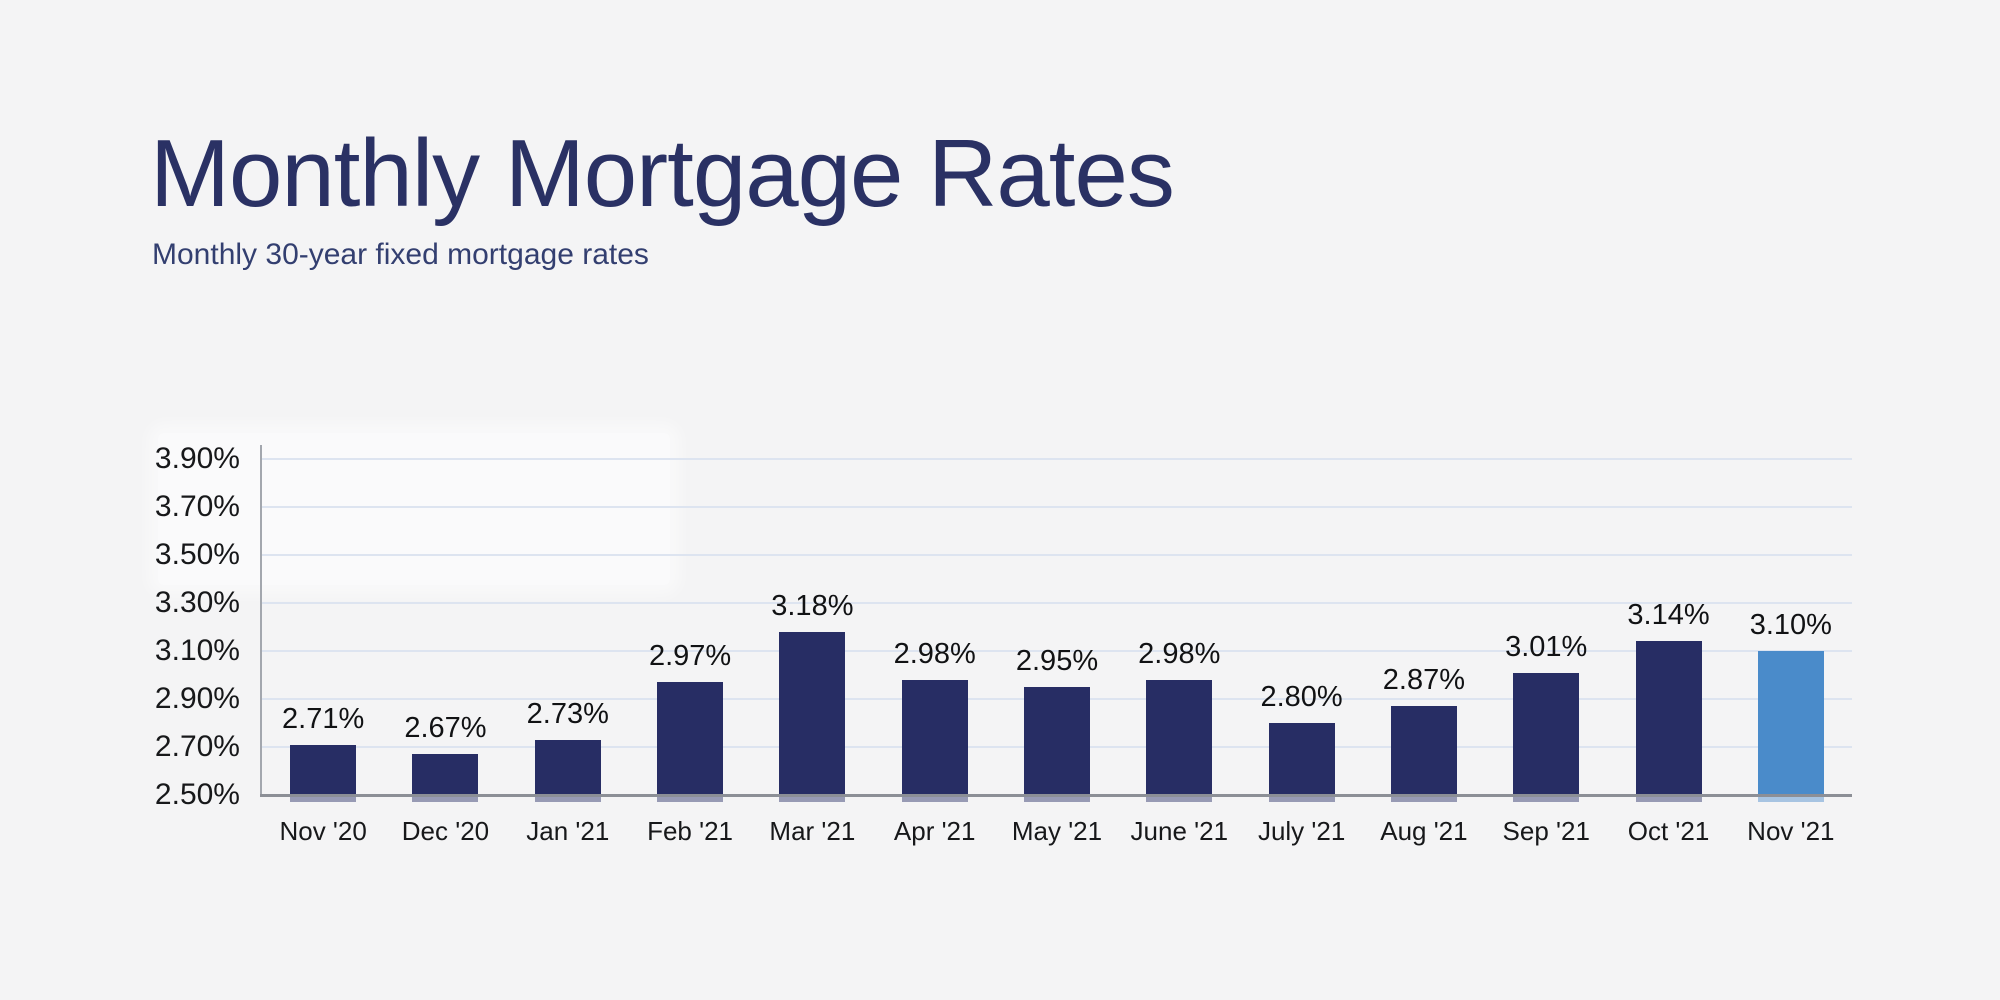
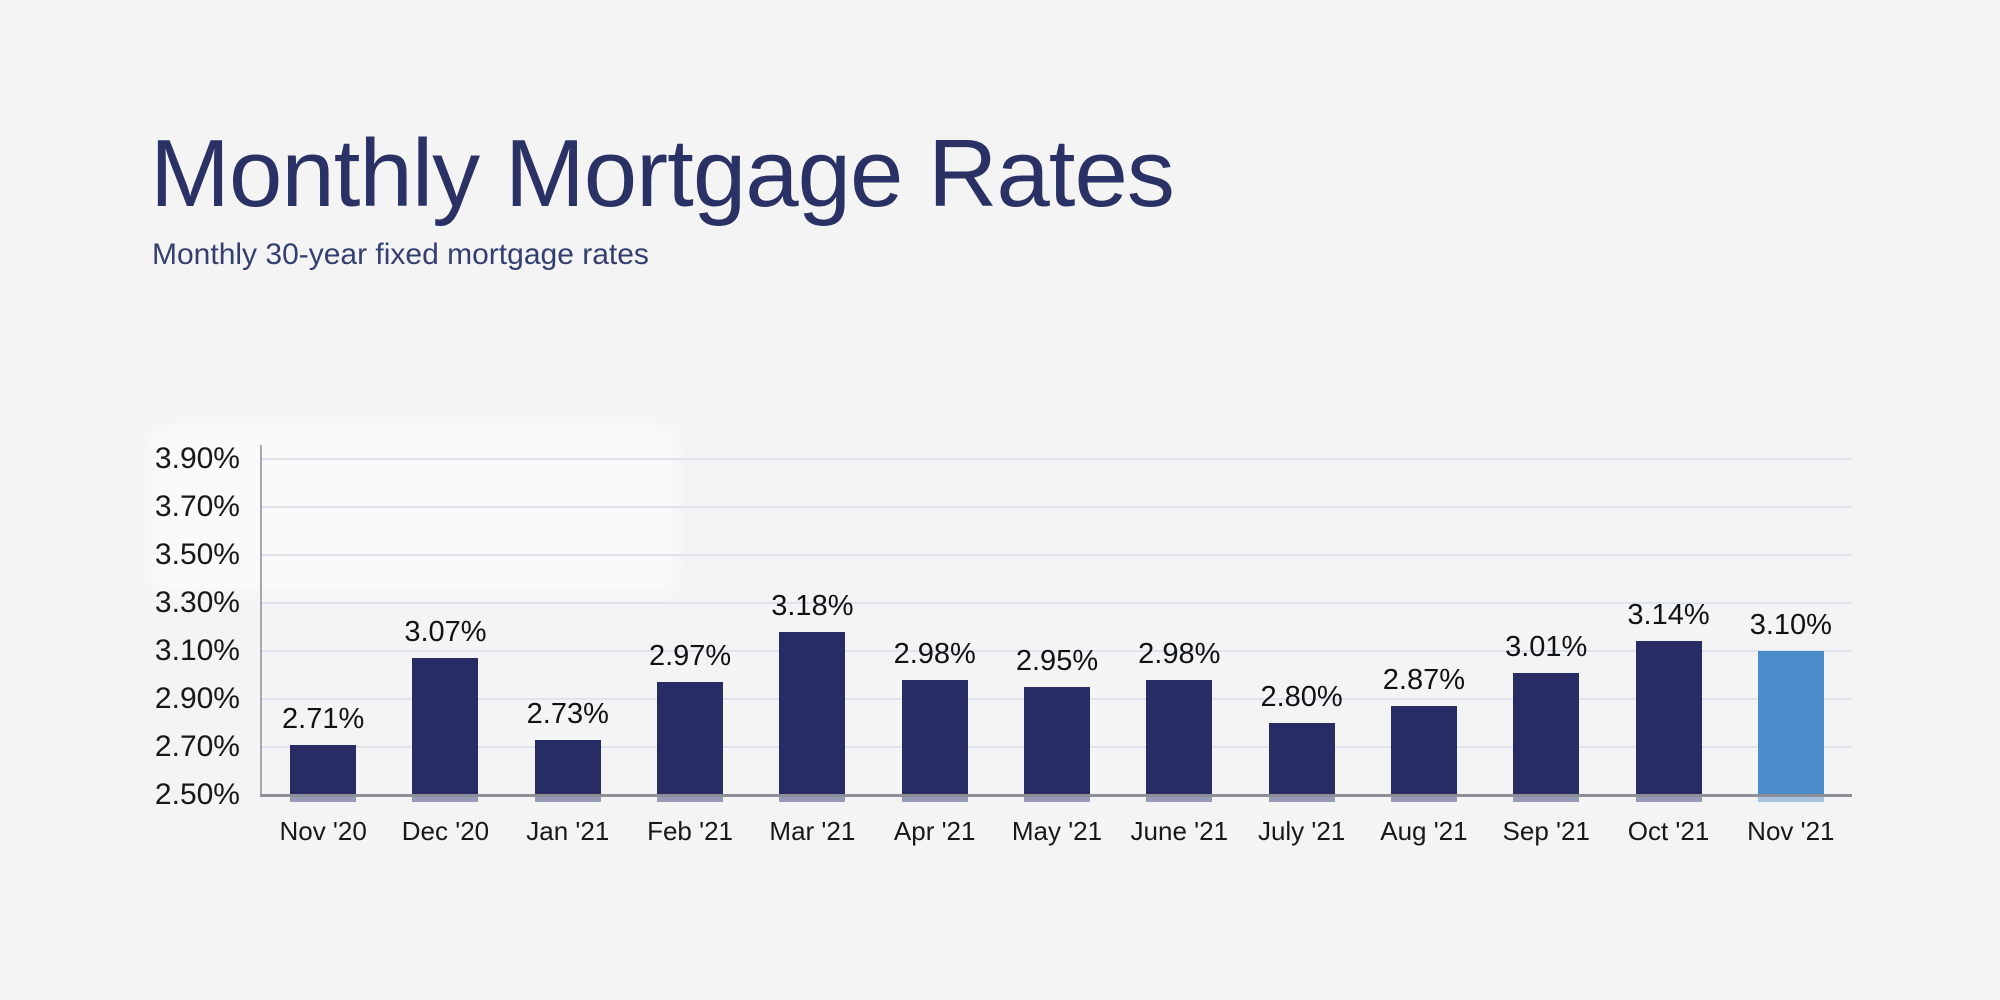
Dec '20: 2.67% -> 3.07%
